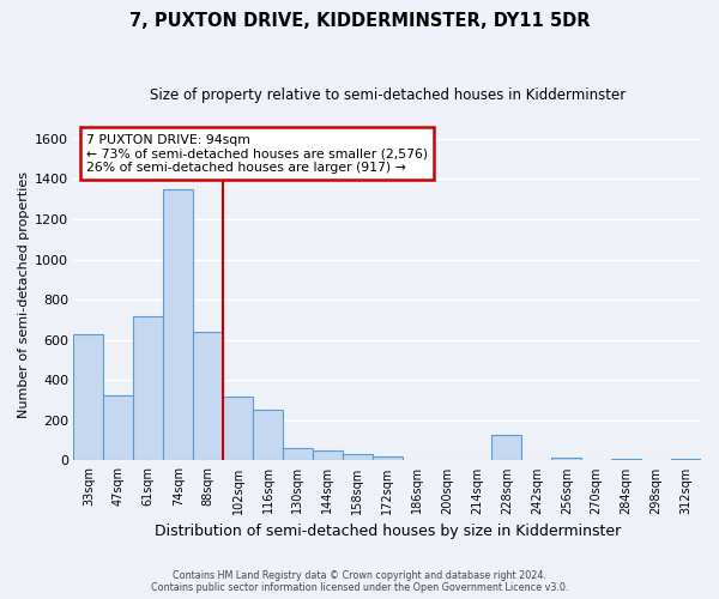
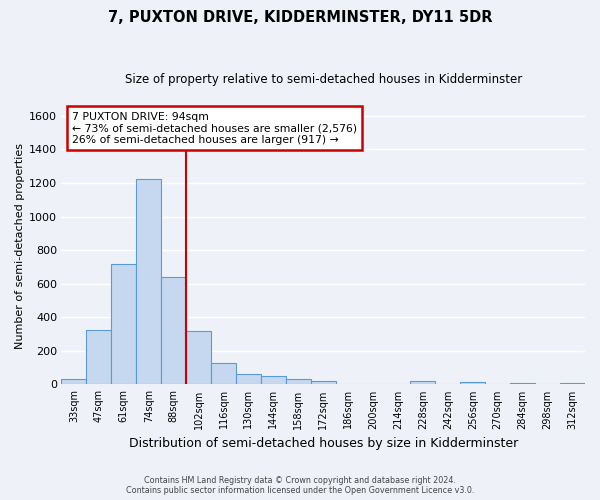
33sqm: 630 -> 30
74sqm: 1350 -> 1220
116sqm: 250 -> 120
228sqm: 130 -> 20
